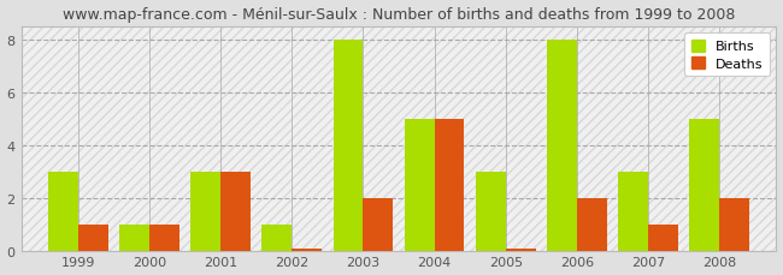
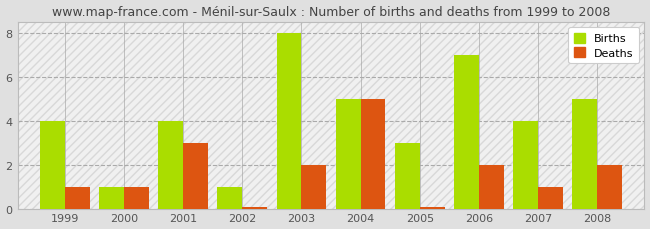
Births/1999: 3 -> 4
Births/2001: 3 -> 4
Births/2006: 8 -> 7
Births/2007: 3 -> 4
